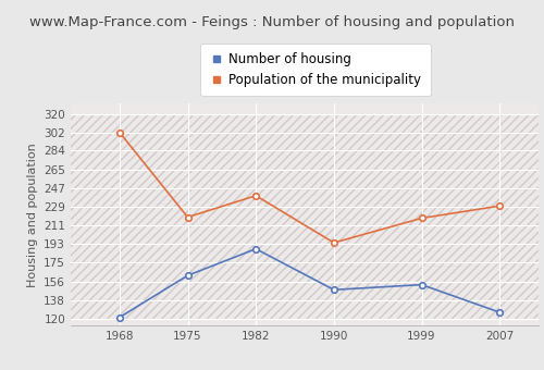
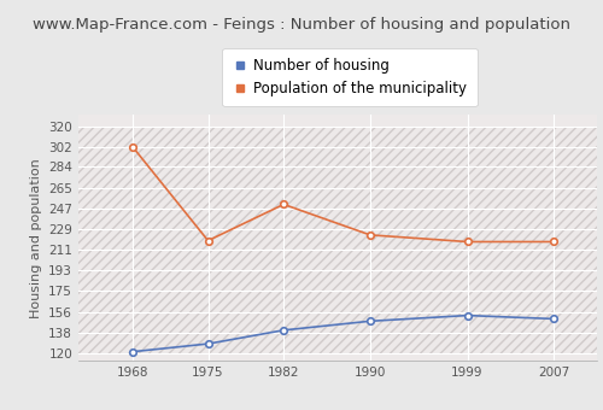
Number of housing/1975: 162 -> 128
Number of housing/1982: 188 -> 140
Population of the municipality/1982: 240 -> 251
Population of the municipality/1990: 194 -> 224
Number of housing/2007: 126 -> 150
Population of the municipality/2007: 230 -> 218
